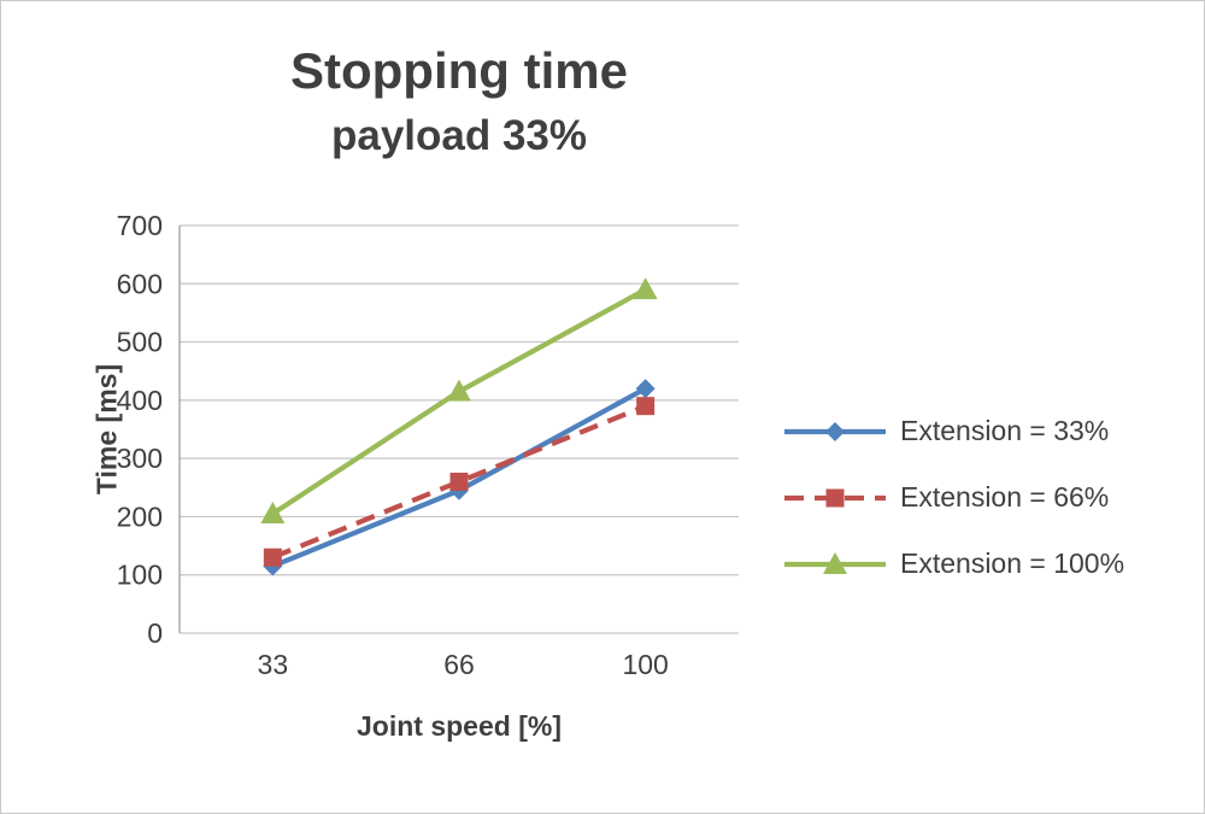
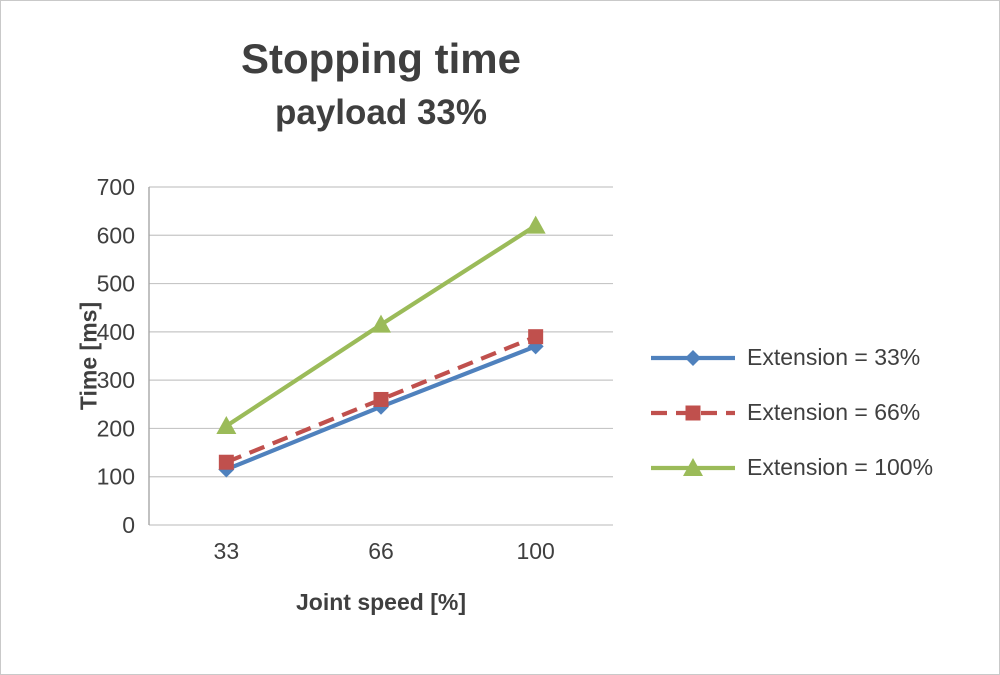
Extension = 33%/100: 420 -> 370
Extension = 100%/100: 590 -> 620
